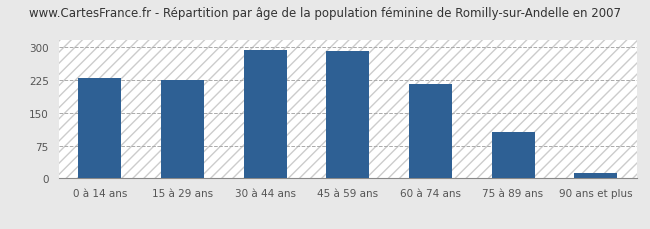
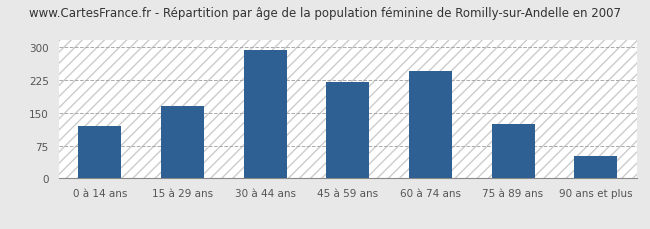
0 à 14 ans: 230 -> 120
15 à 29 ans: 225 -> 165
45 à 59 ans: 290 -> 220
60 à 74 ans: 215 -> 245
75 à 89 ans: 105 -> 125
90 ans et plus: 12 -> 50
